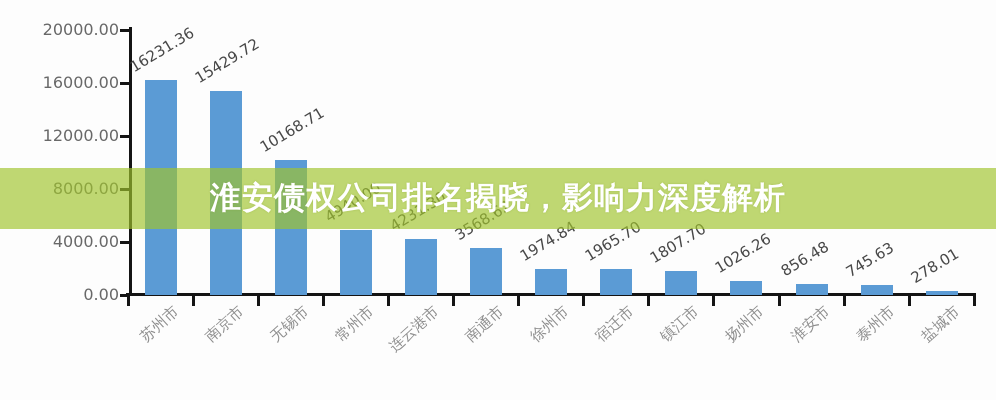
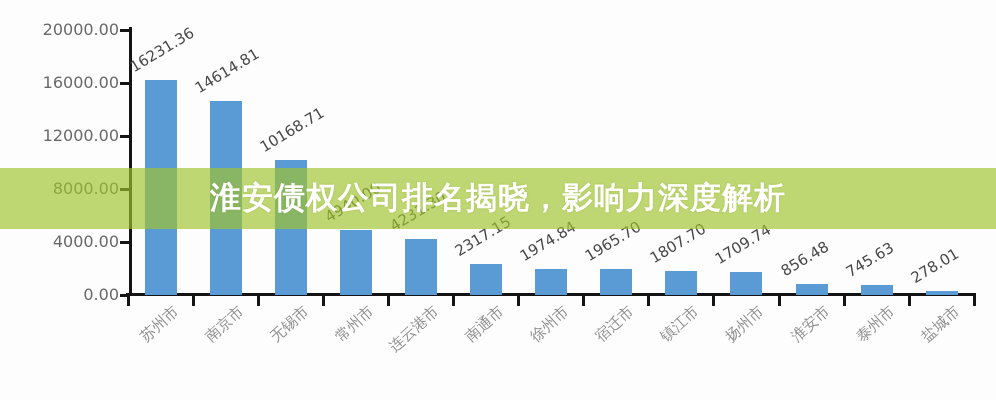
南京市: 15429.72 -> 14614.81
南通市: 3568.62 -> 2317.15
扬州市: 1026.26 -> 1709.74
